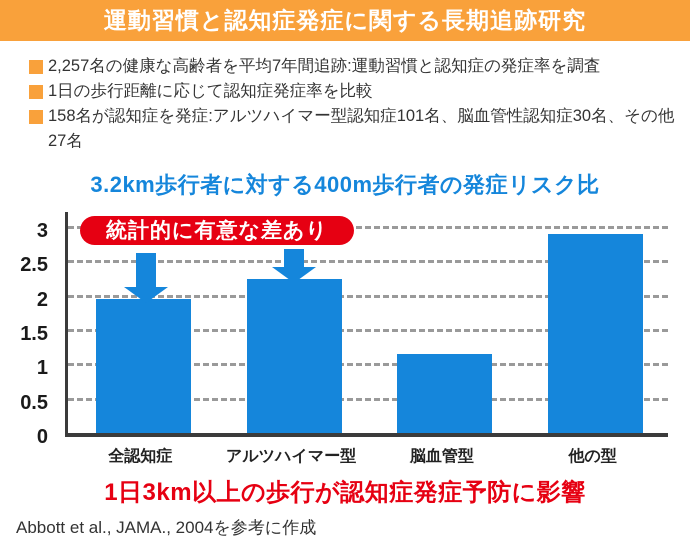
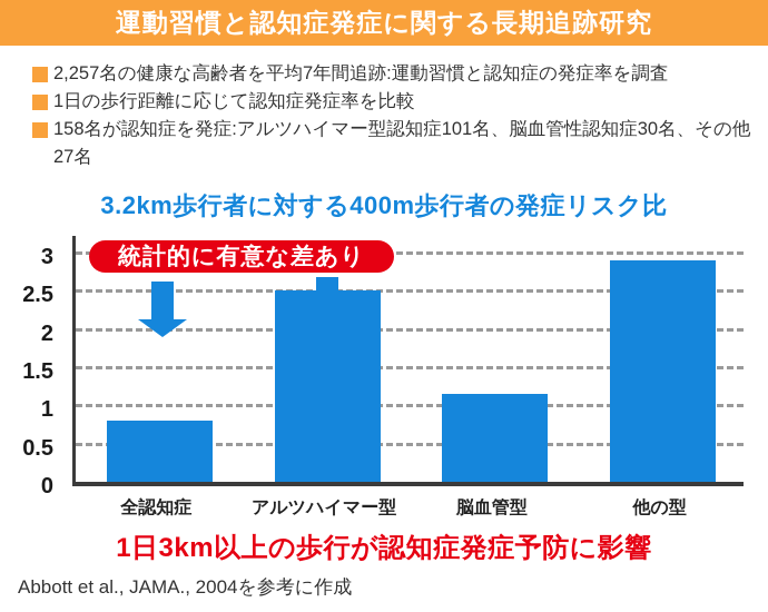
全認知症: 1.9 -> 0.8
アルツハイマー型: 2.2 -> 2.5
